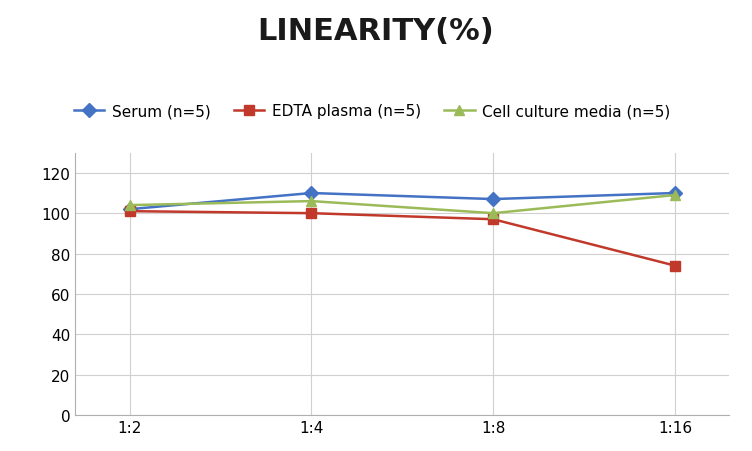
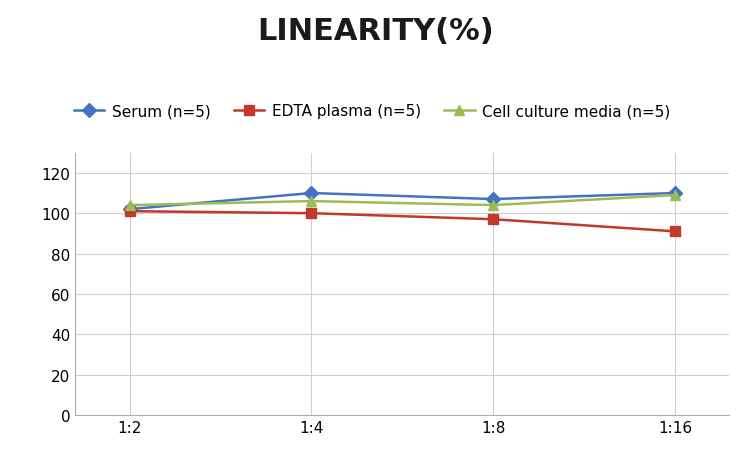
Cell culture media (n=5)/1:8: 100 -> 104
EDTA plasma (n=5)/1:16: 74 -> 91
